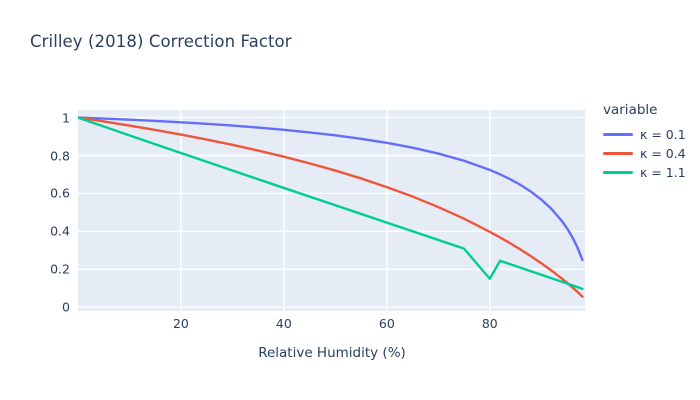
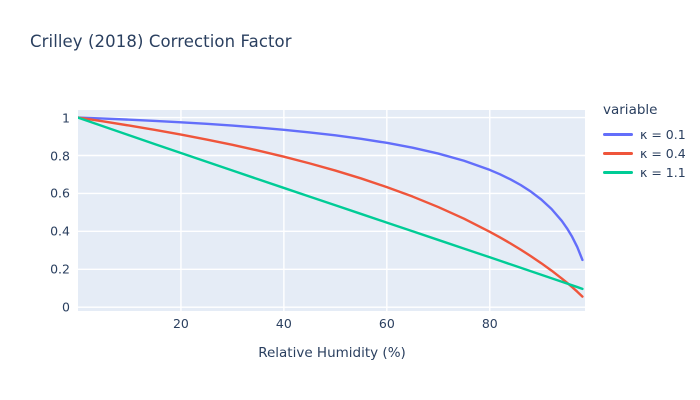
κ = 1.1/80: 0.15 -> 0.26
